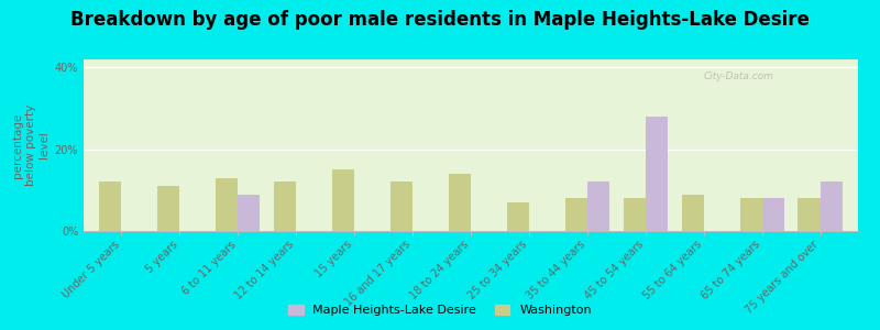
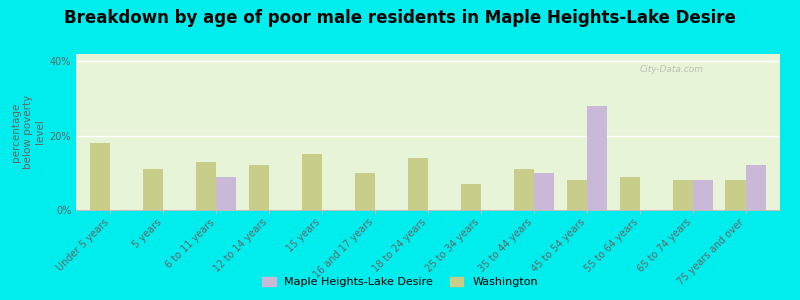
Washington/Under 5 years: 12% -> 18%
Washington/16 and 17 years: 12% -> 10%
Washington/35 to 44 years: 8% -> 11%
Maple Heights-Lake Desire/35 to 44 years: 12% -> 10%
